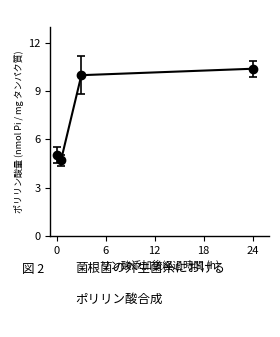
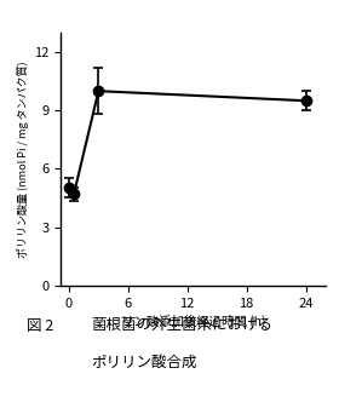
24: 10.4 -> 9.5
